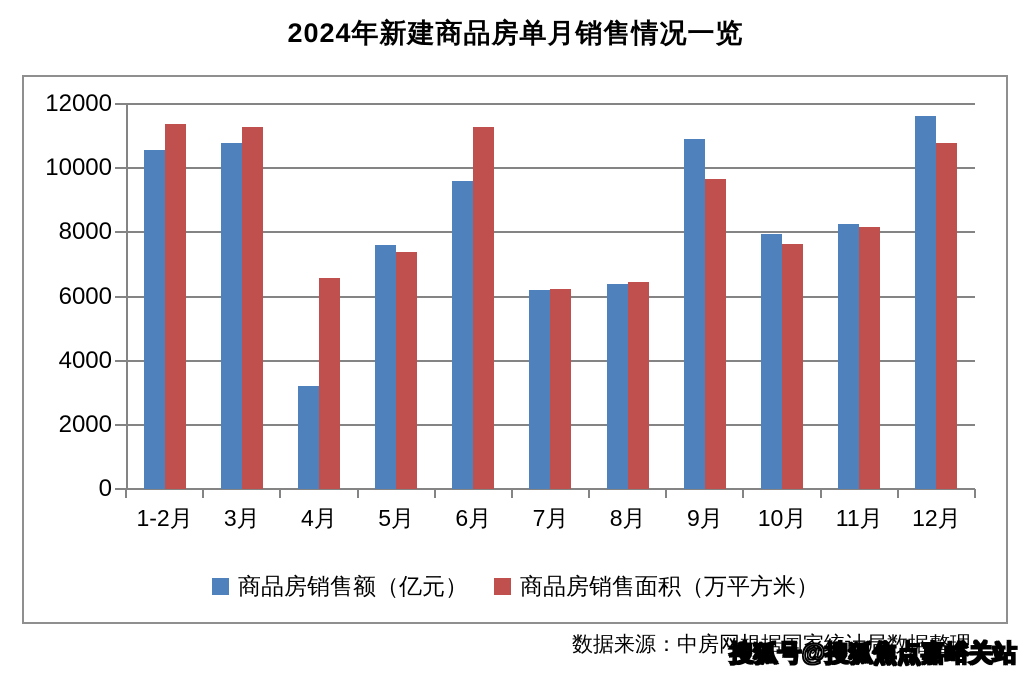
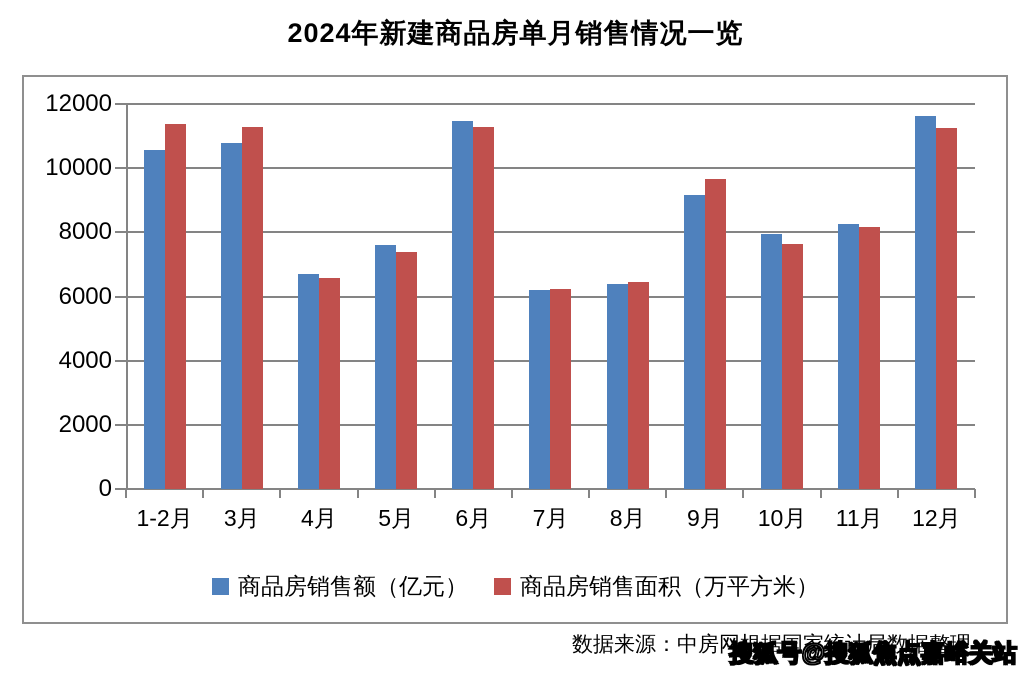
商品房销售额（亿元）/4月: 3200 -> 6700
商品房销售额（亿元）/6月: 9600 -> 11500
商品房销售额（亿元）/9月: 10900 -> 9200
商品房销售面积（万平方米）/12月: 10800 -> 11300
